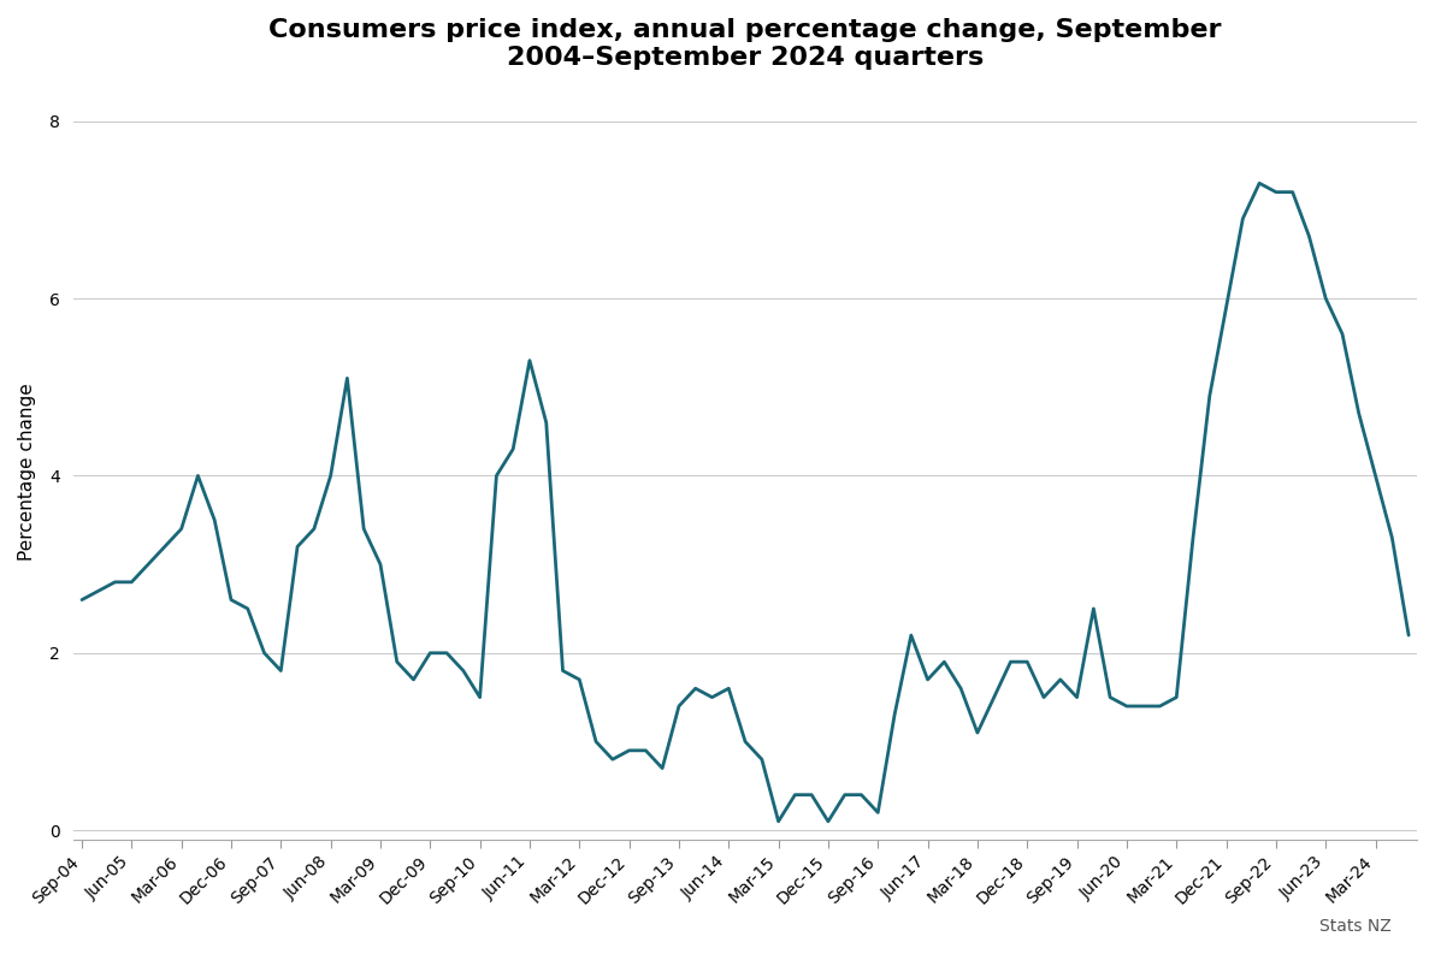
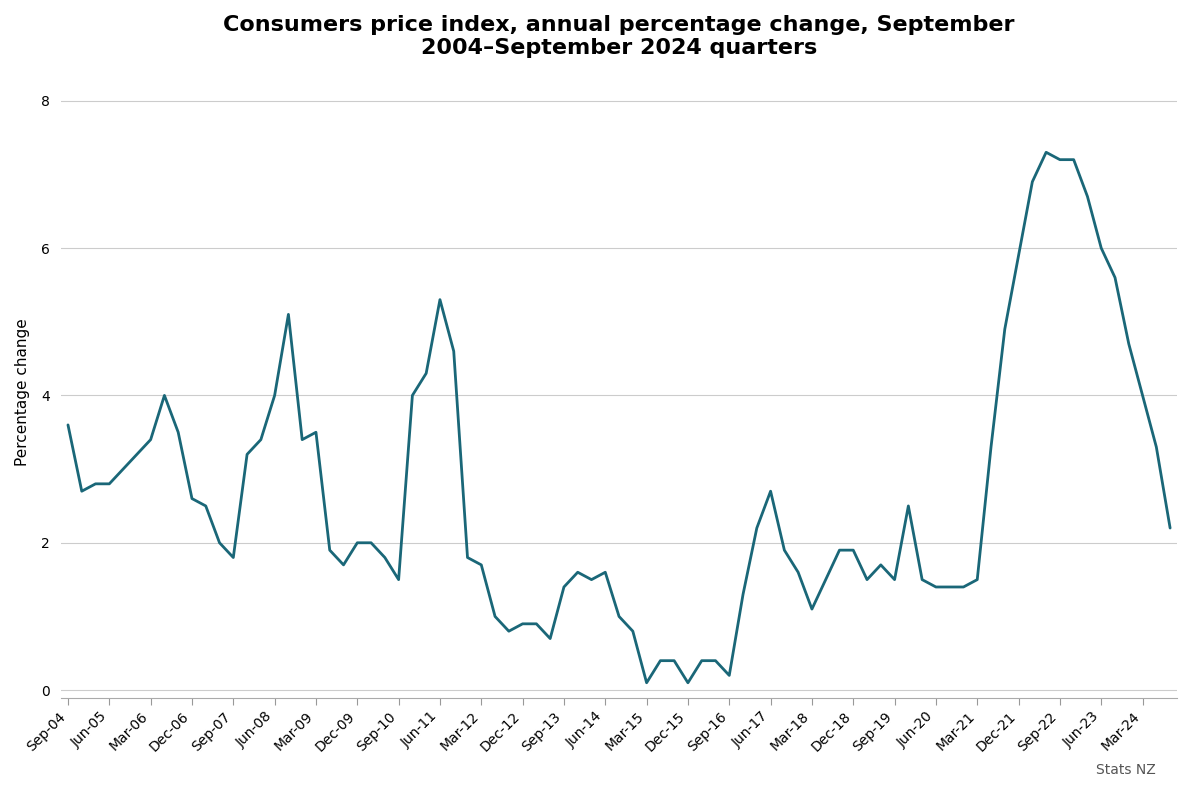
Sep-04: 2.6 -> 3.6
Mar-09: 3.0 -> 3.5
Jun-17: 1.7 -> 2.7
